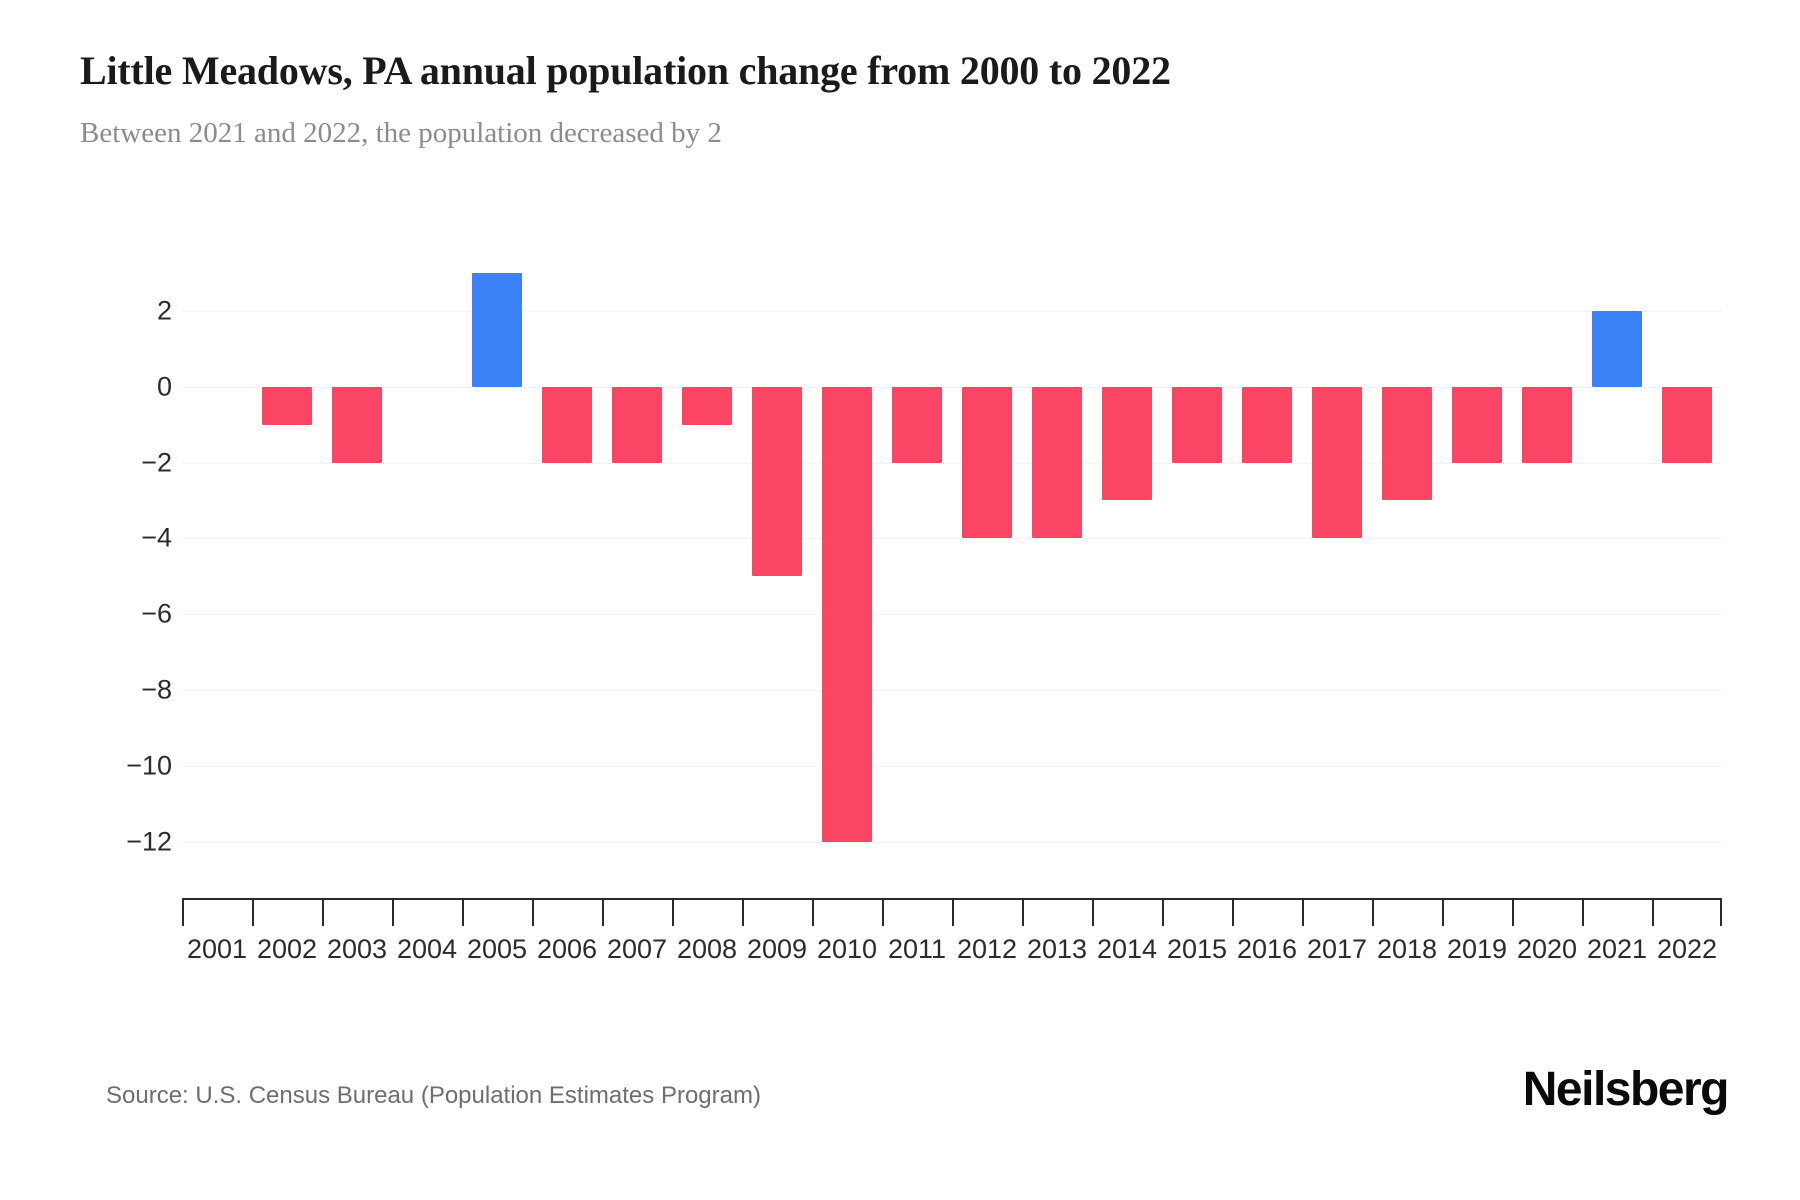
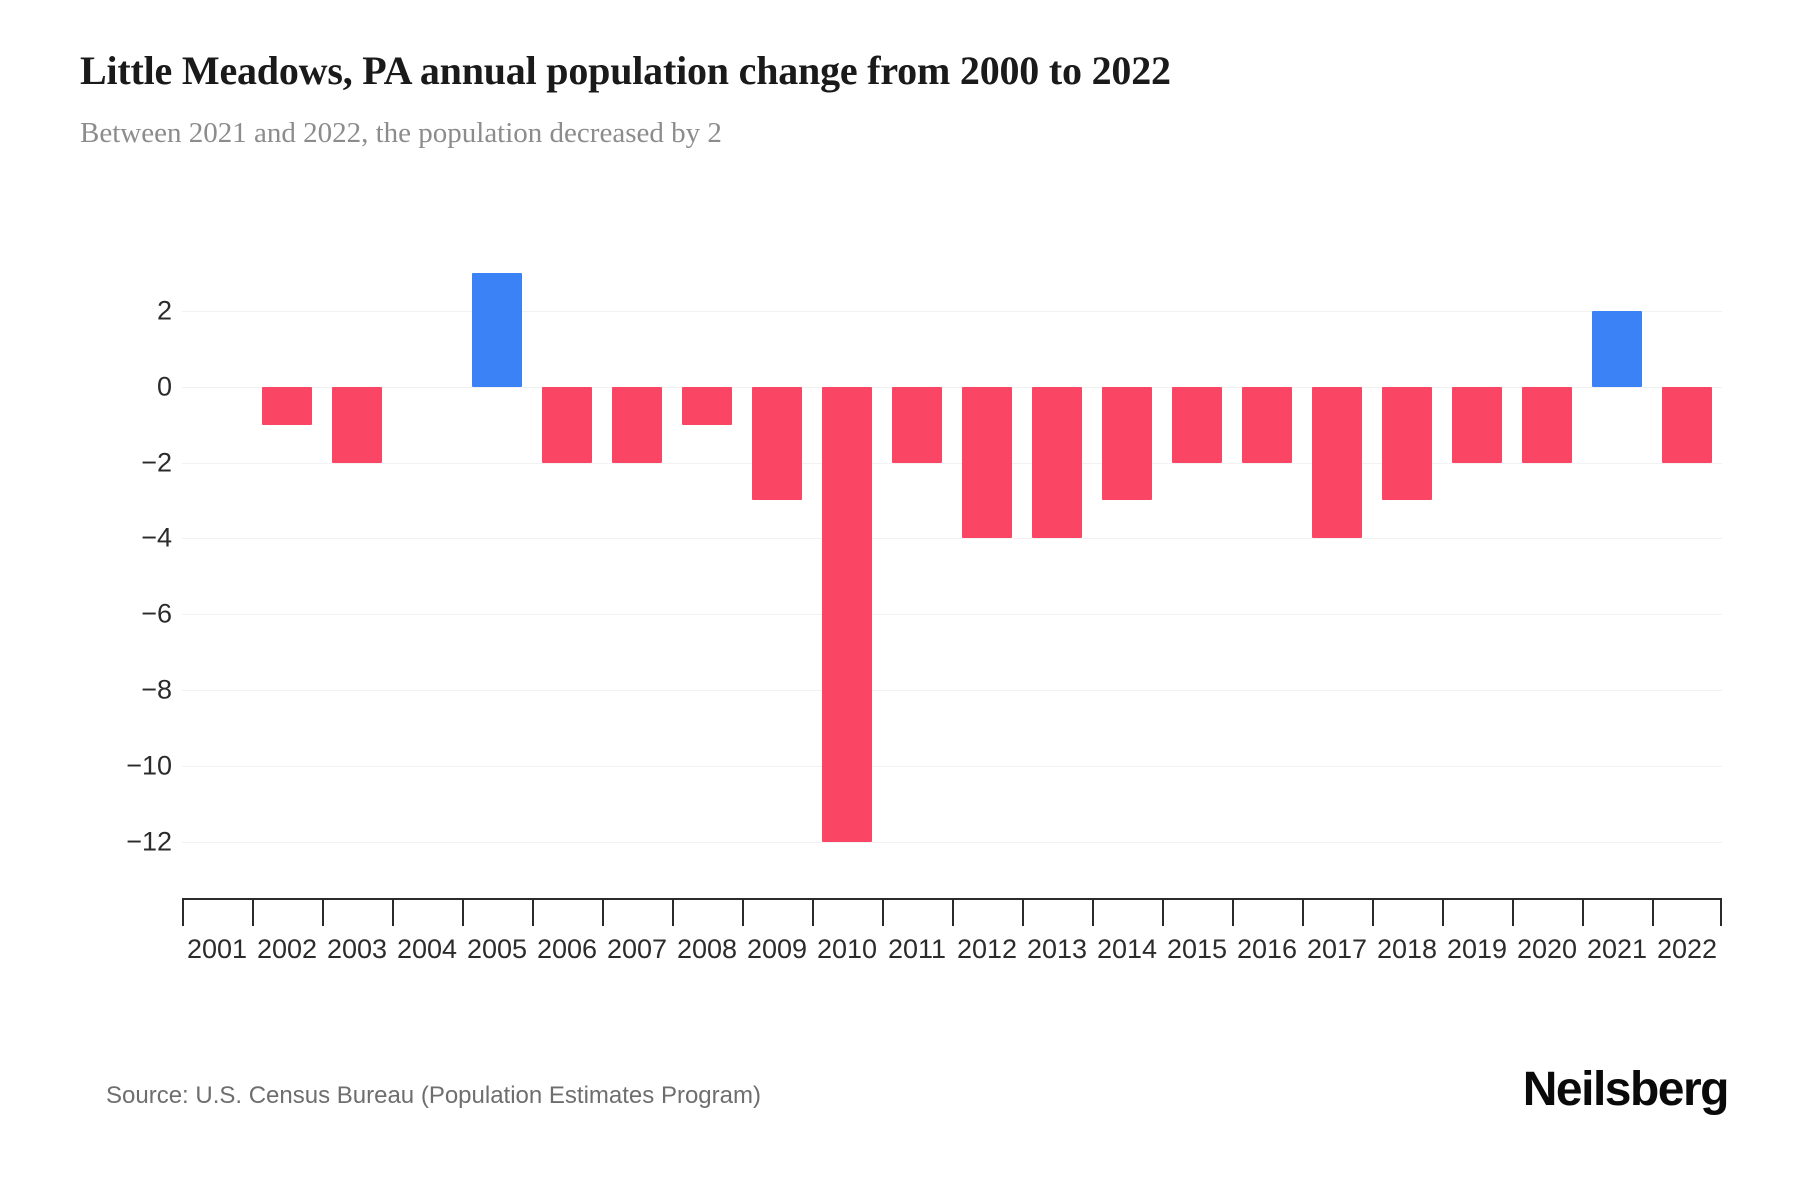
2009: -5 -> -3
